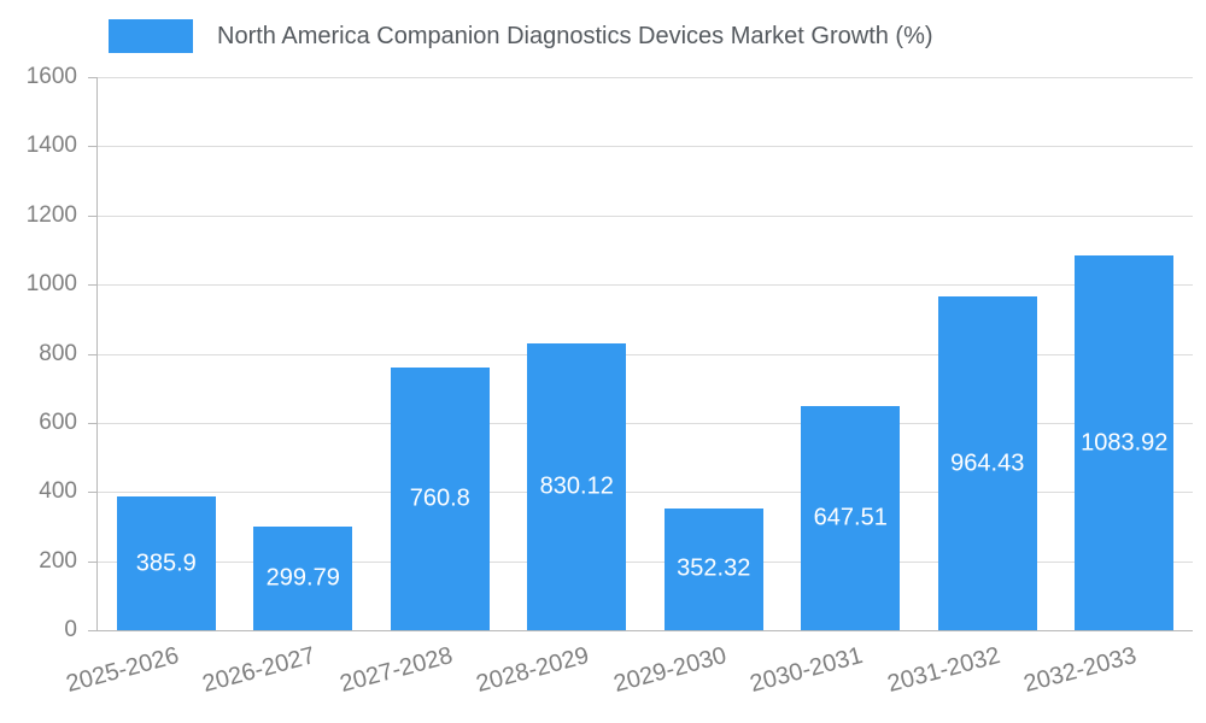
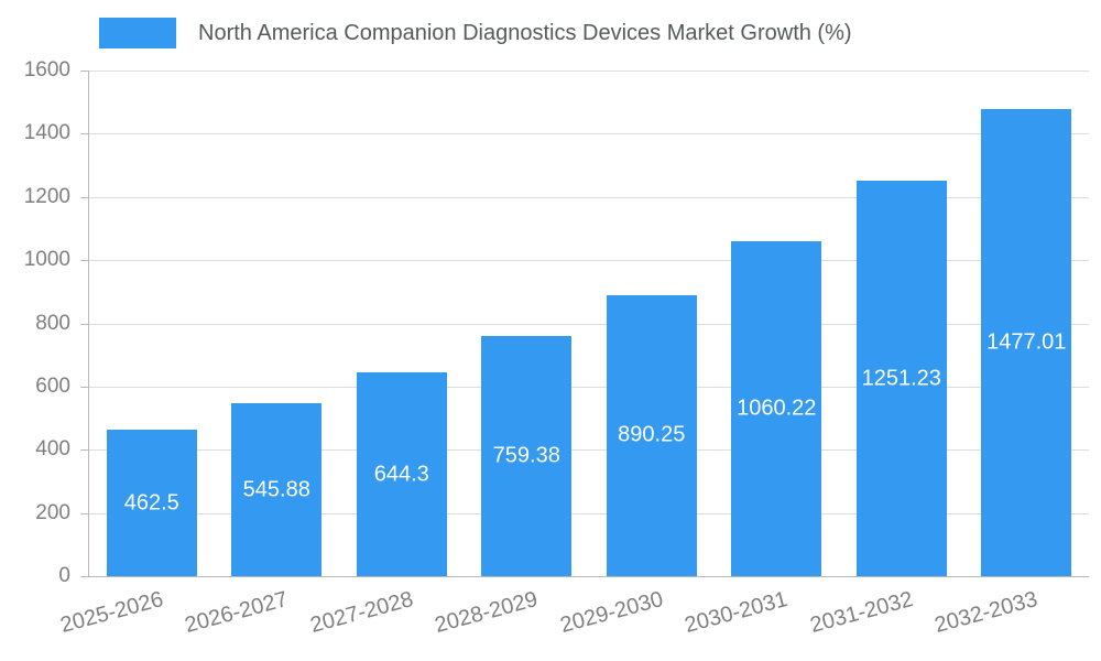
2025-2026: 385.9 -> 462.5
2026-2027: 299.79 -> 545.88
2027-2028: 760.8 -> 644.3
2028-2029: 830.12 -> 759.38
2029-2030: 352.32 -> 890.25
2030-2031: 647.51 -> 1060.22
2031-2032: 964.43 -> 1251.23
2032-2033: 1083.92 -> 1477.01
